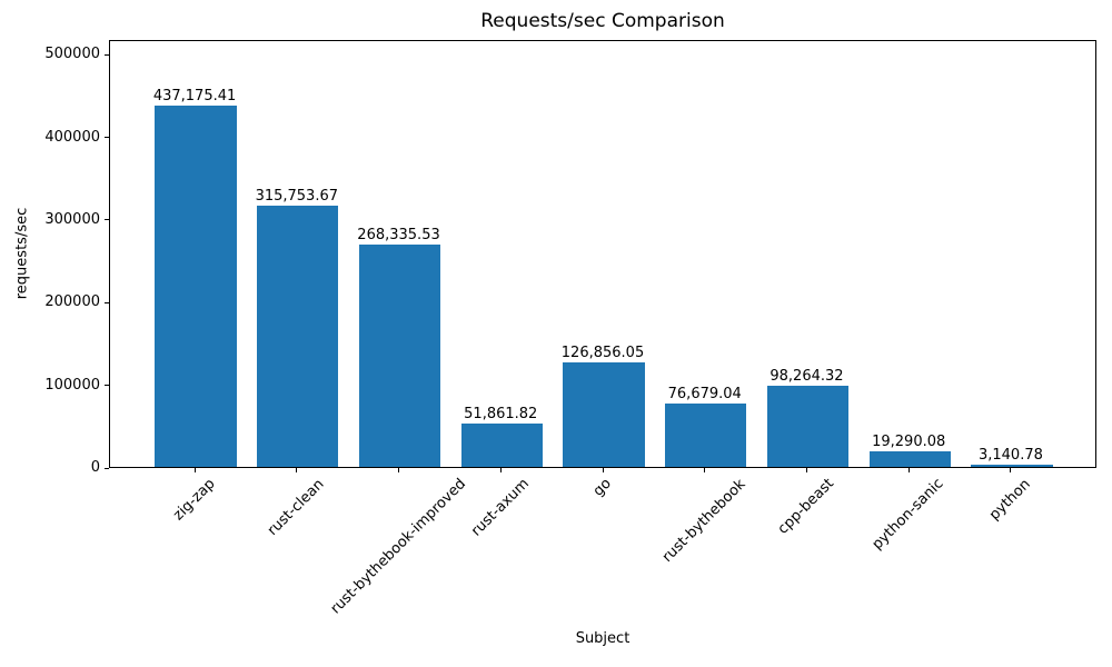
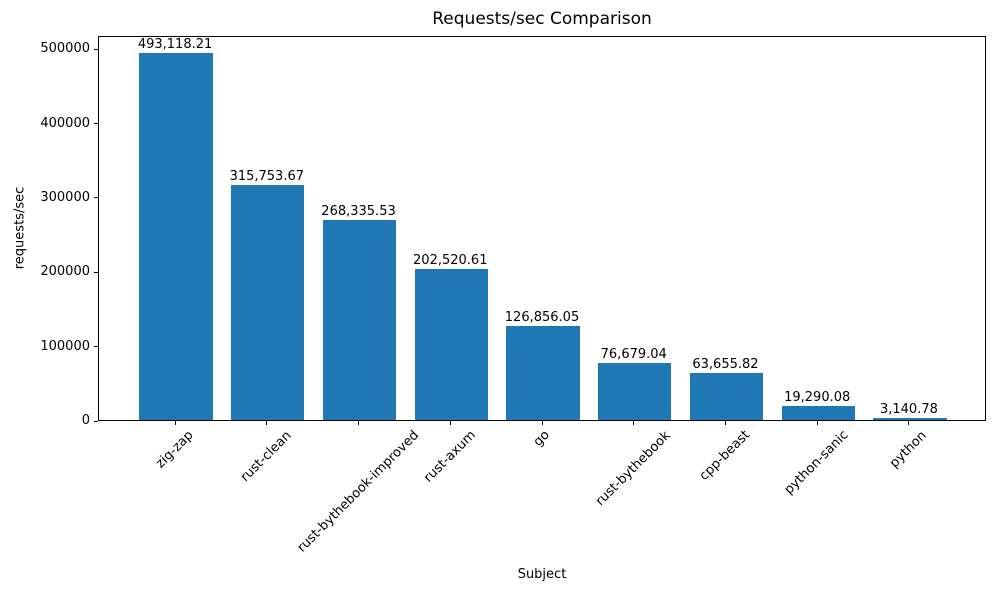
zig-zap: 437,175.41 -> 493,118.21
rust-axum: 51,861.82 -> 202,520.61
cpp-beast: 98,264.32 -> 63,655.82
